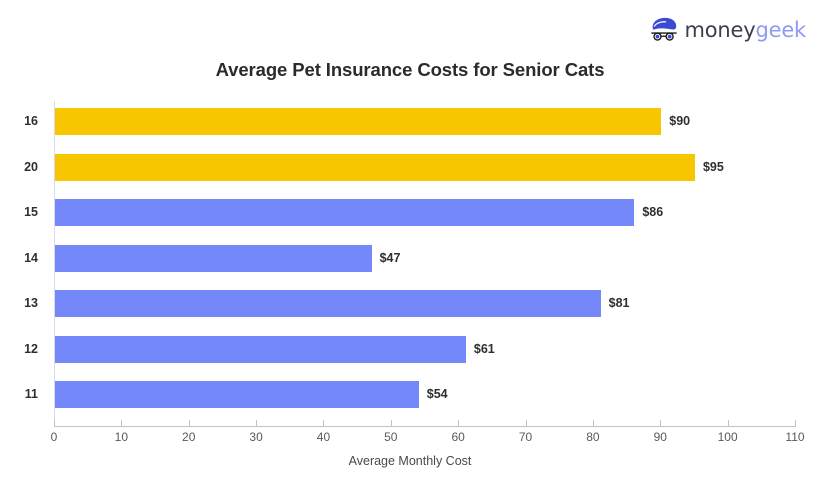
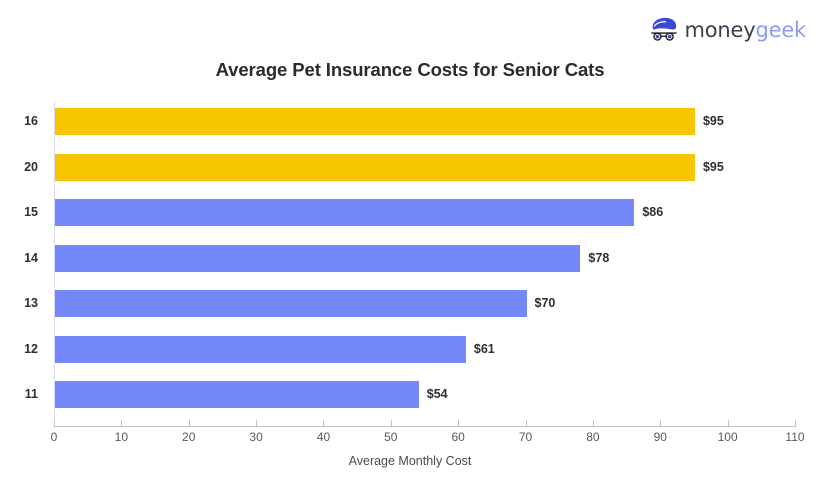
16: $90 -> $95
14: $47 -> $78
13: $81 -> $70
